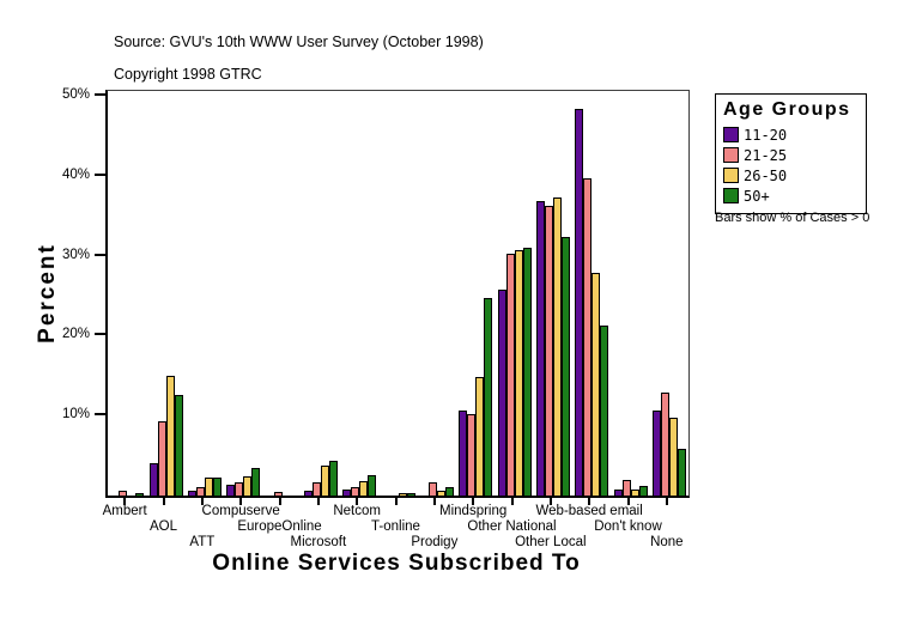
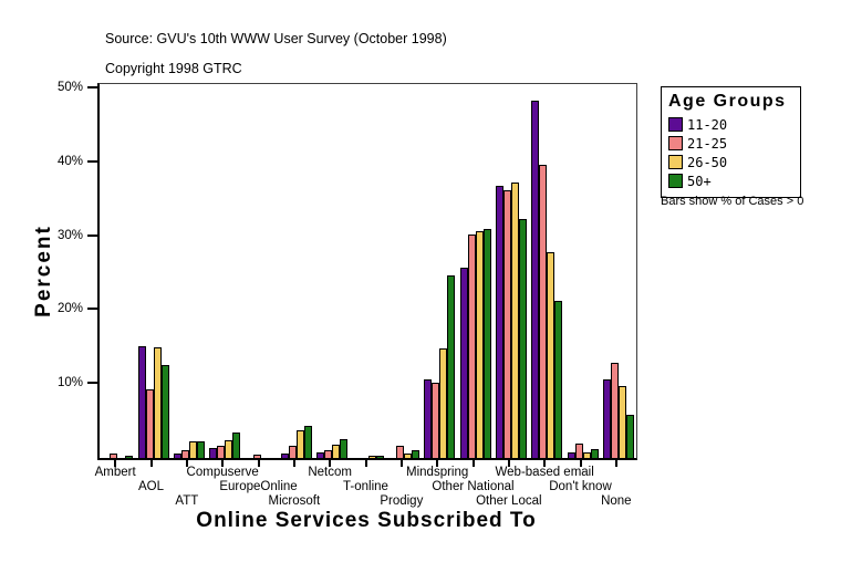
11-20/AOL: 4% -> 15%
